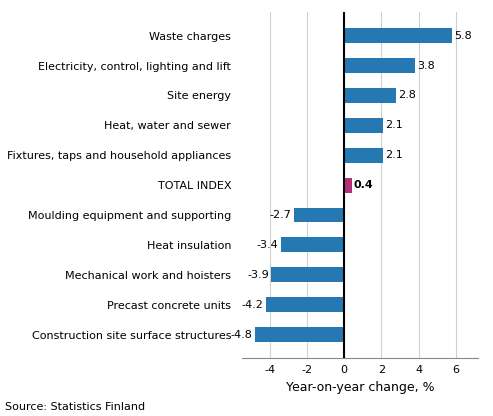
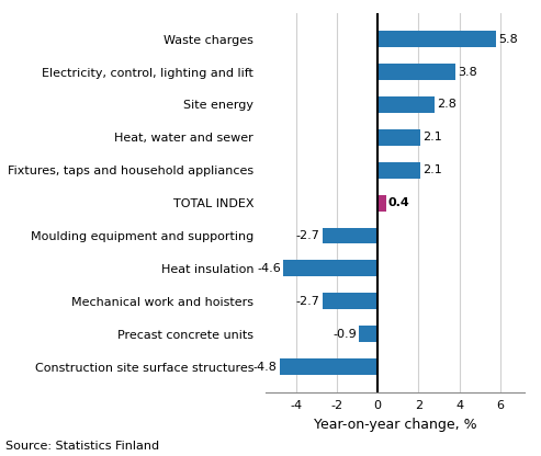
Heat insulation: -3.4 -> -4.6
Mechanical work and hoisters: -3.9 -> -2.7
Precast concrete units: -4.2 -> -0.9
